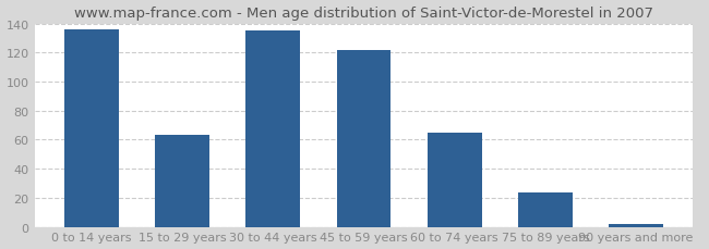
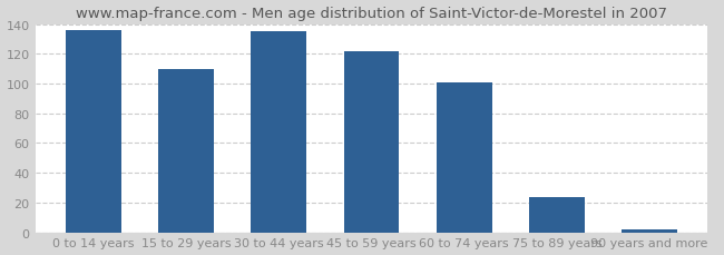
15 to 29 years: 63 -> 110
60 to 74 years: 65 -> 101
